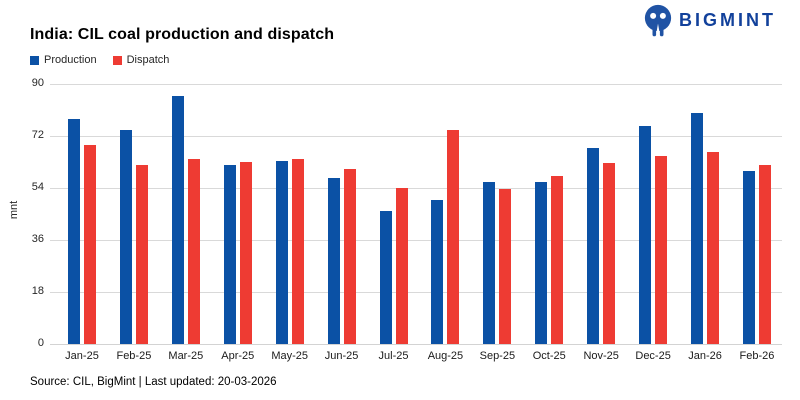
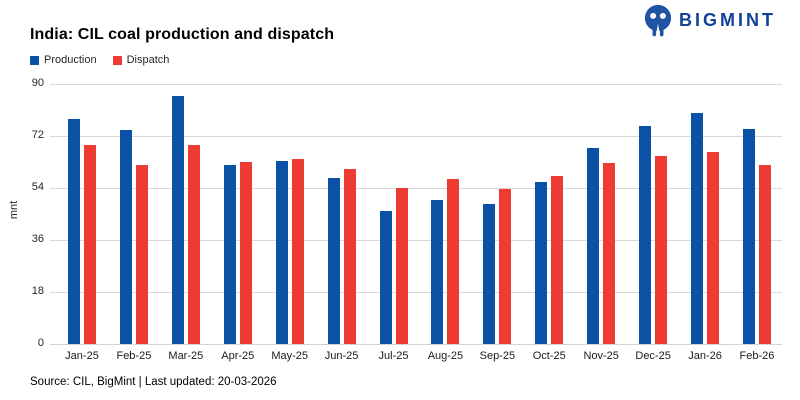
Dispatch/Mar-25: 64 -> 69
Dispatch/Aug-25: 74 -> 57
Production/Sep-25: 56 -> 48
Production/Feb-26: 60 -> 74
